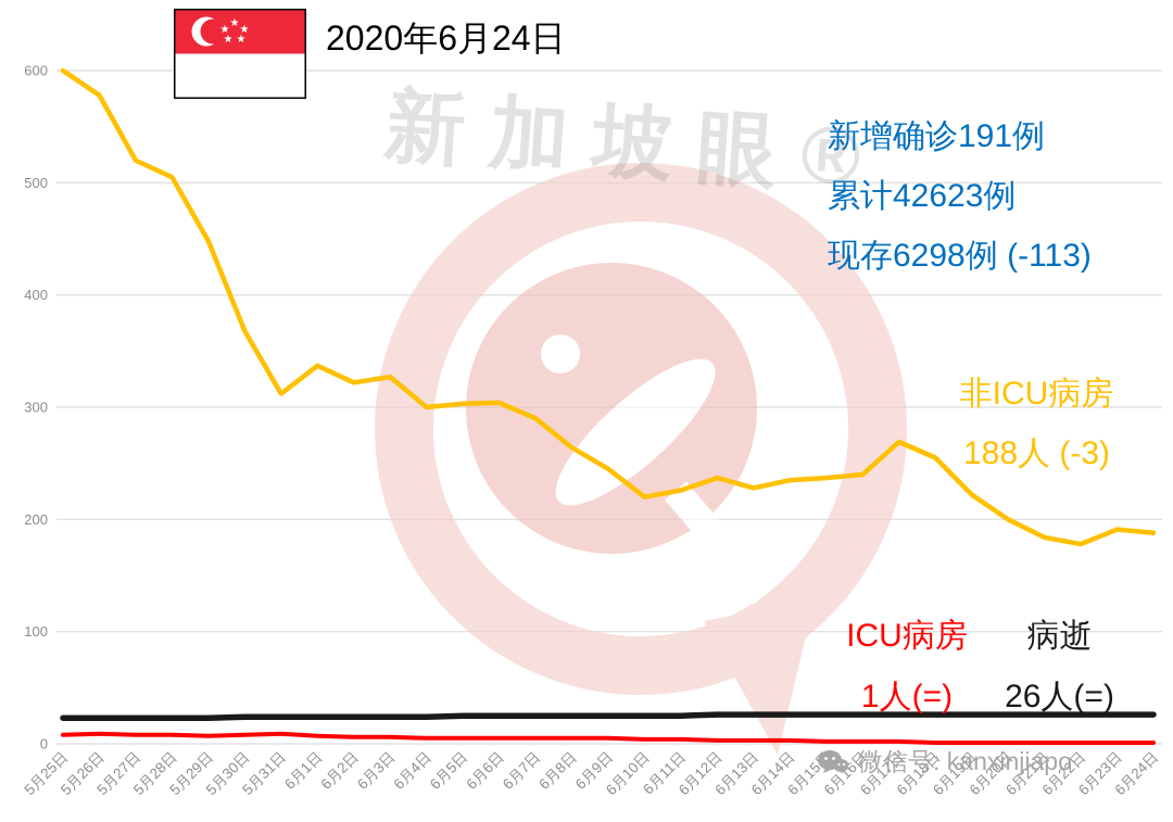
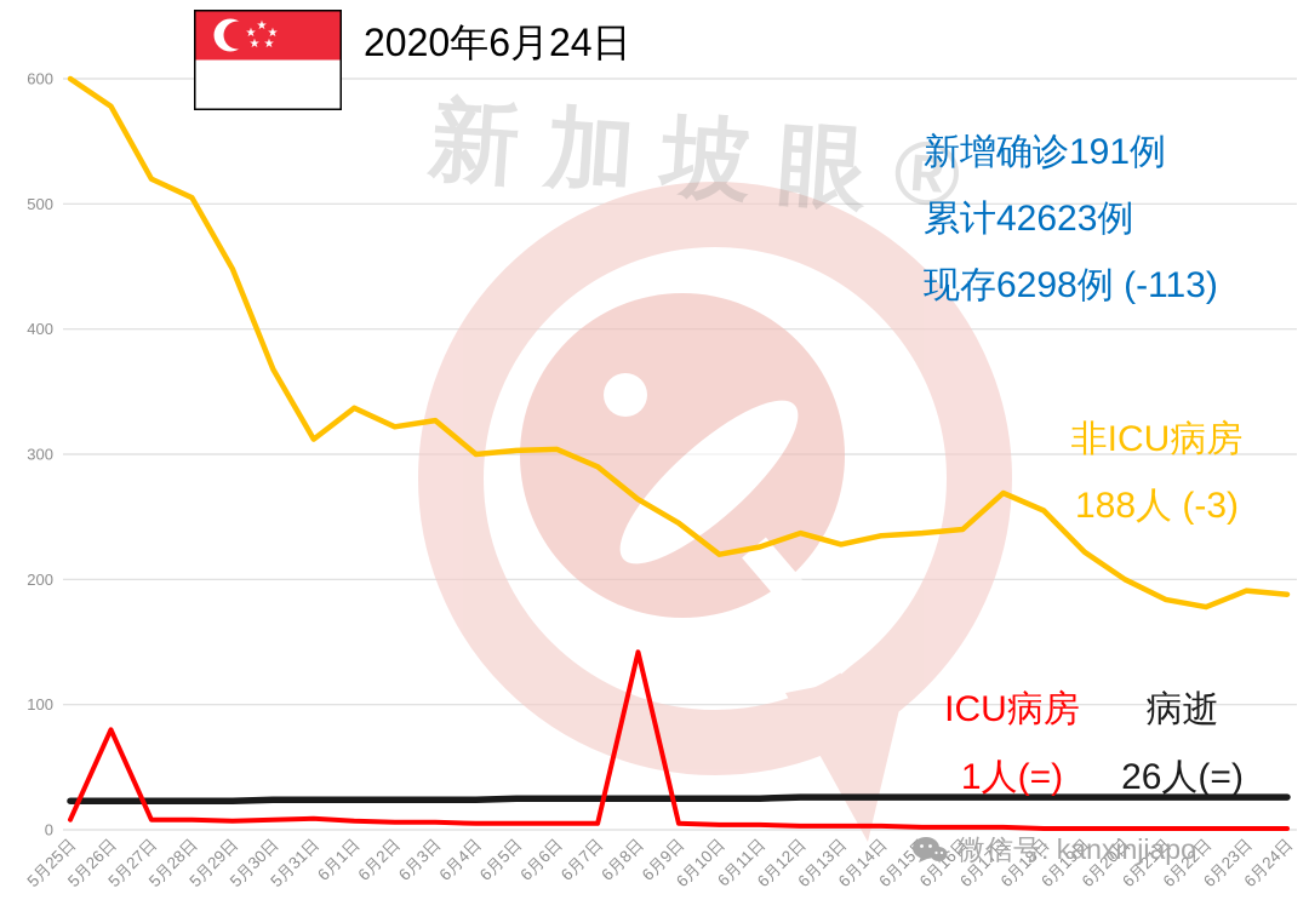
ICU病房/5月26日: 9 -> 80
ICU病房/6月8日: 5 -> 142
